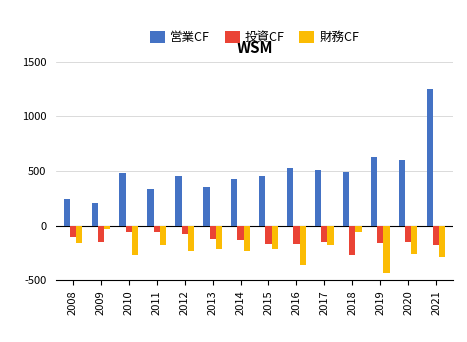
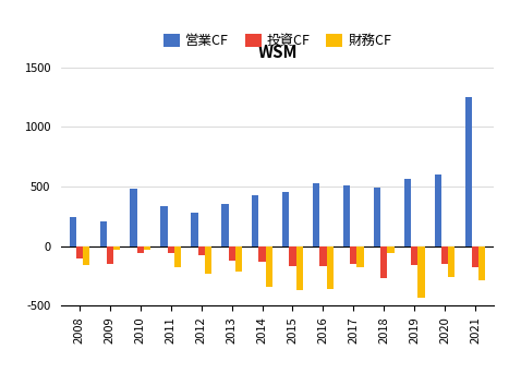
財務CF/2010: -270 -> -30
営業CF/2012: 450 -> 280
財務CF/2014: -230 -> -340
財務CF/2015: -210 -> -370
営業CF/2019: 630 -> 560
